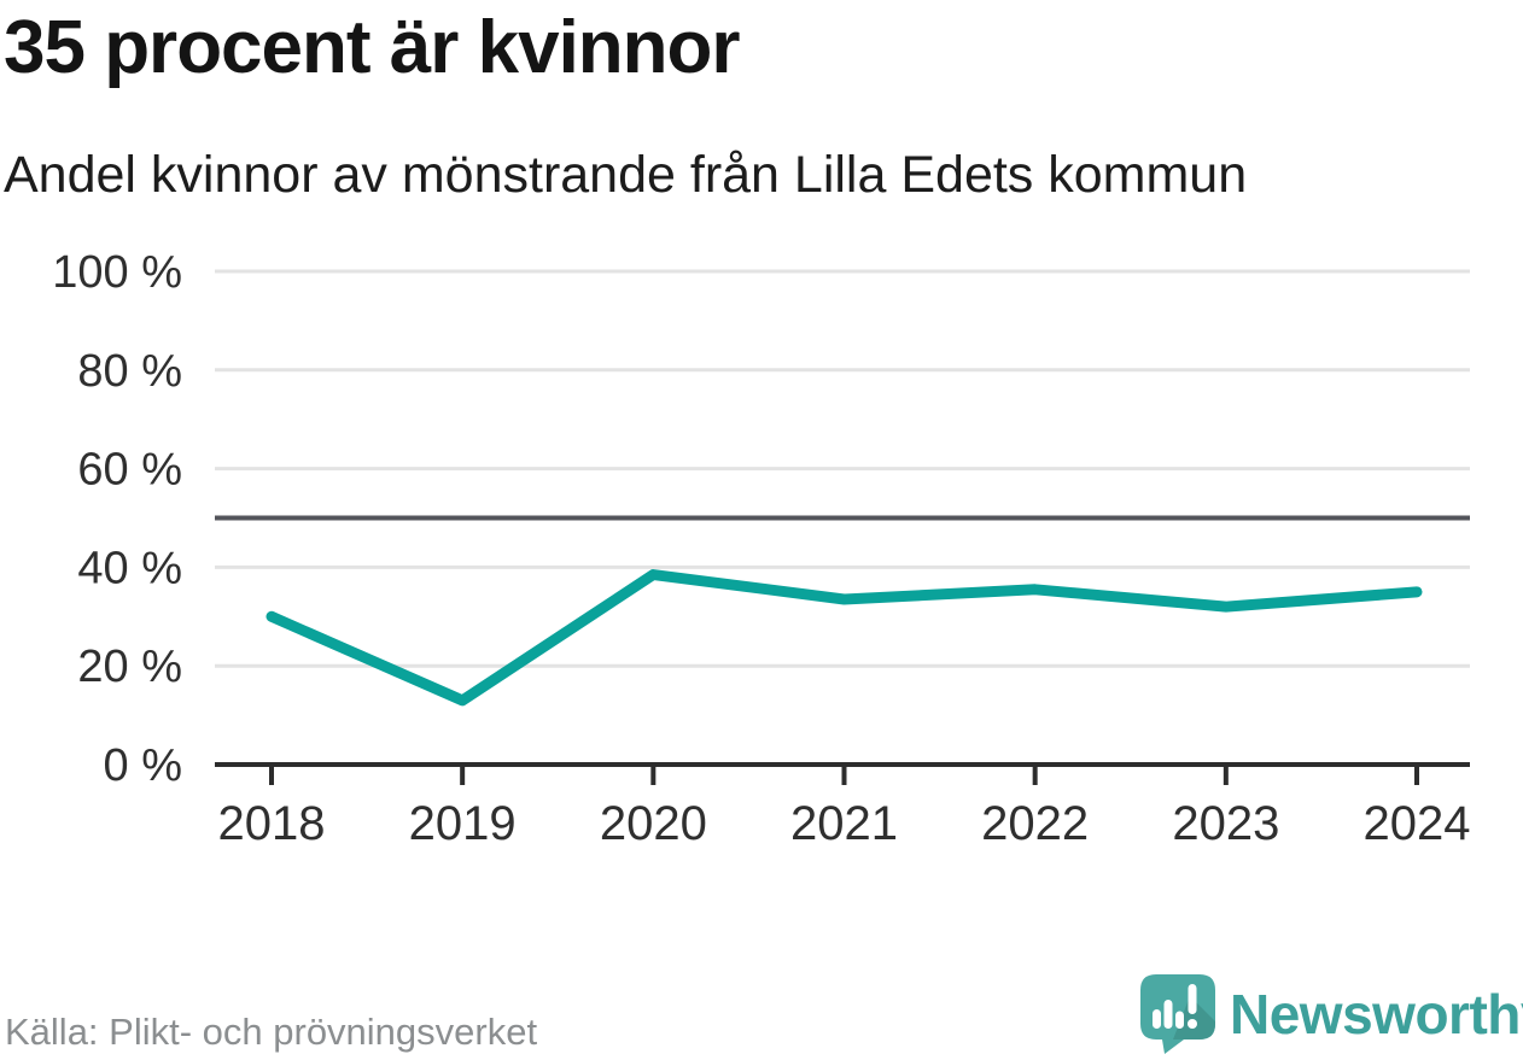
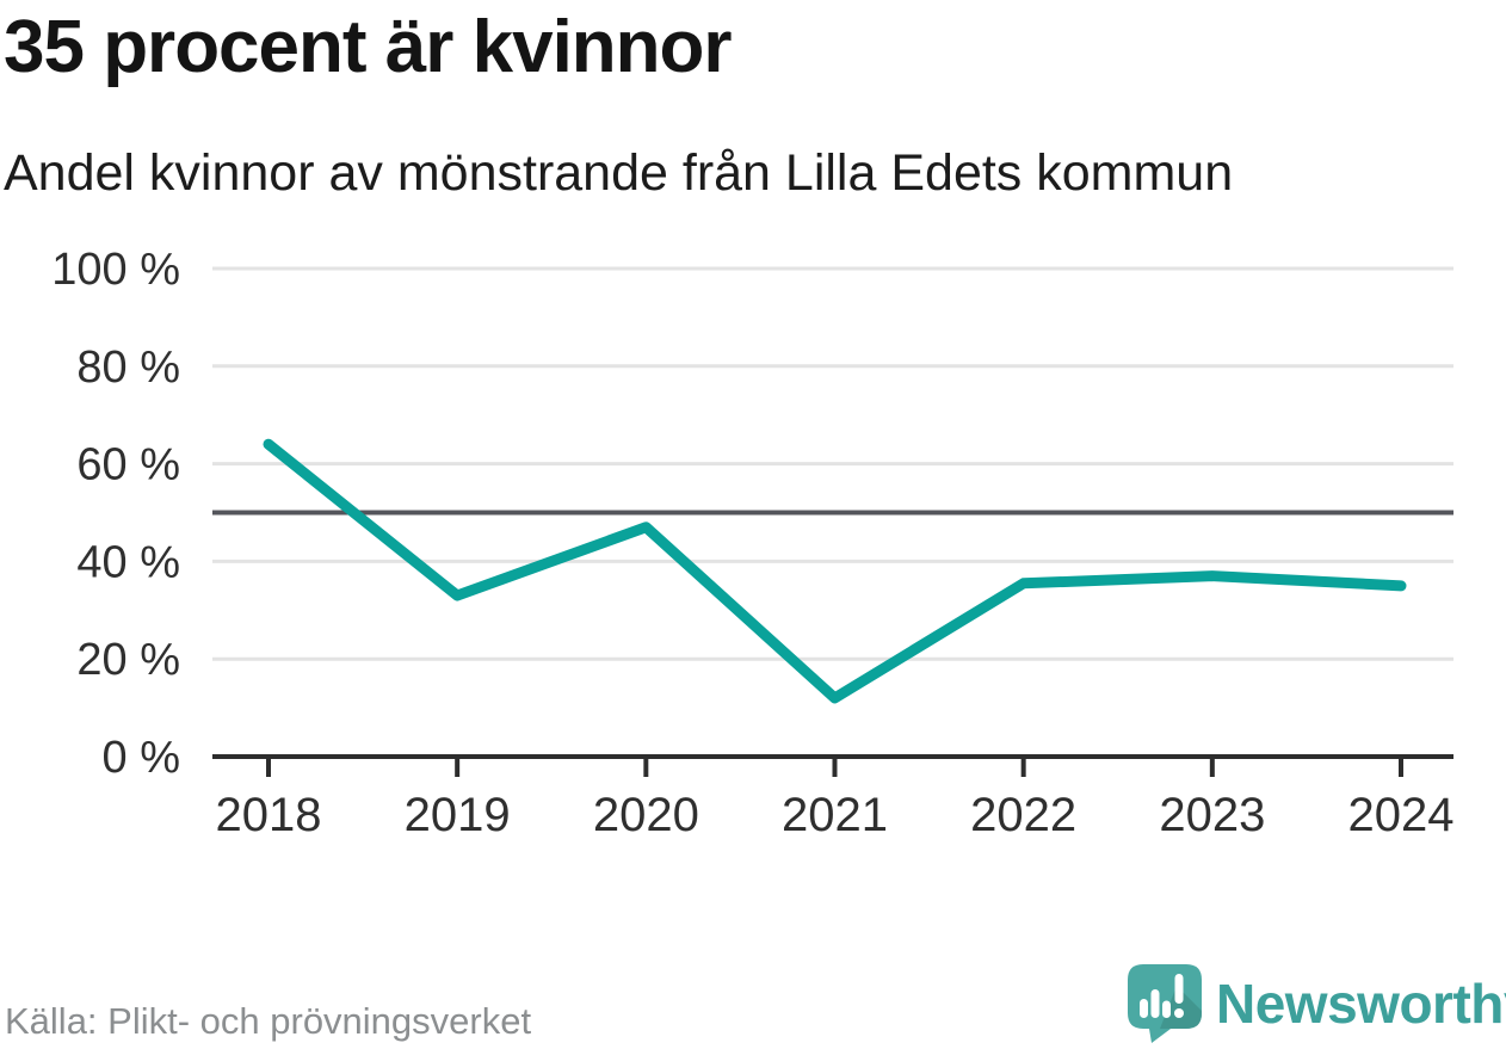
2018: 30% -> 64%
2019: 13% -> 33%
2020: 38% -> 47%
2021: 34% -> 12%
2023: 32% -> 37%
